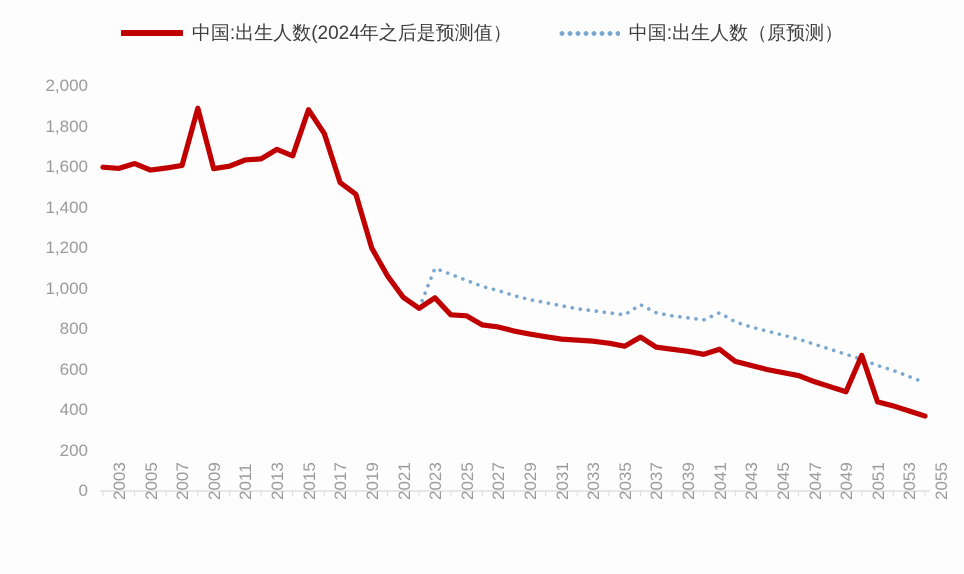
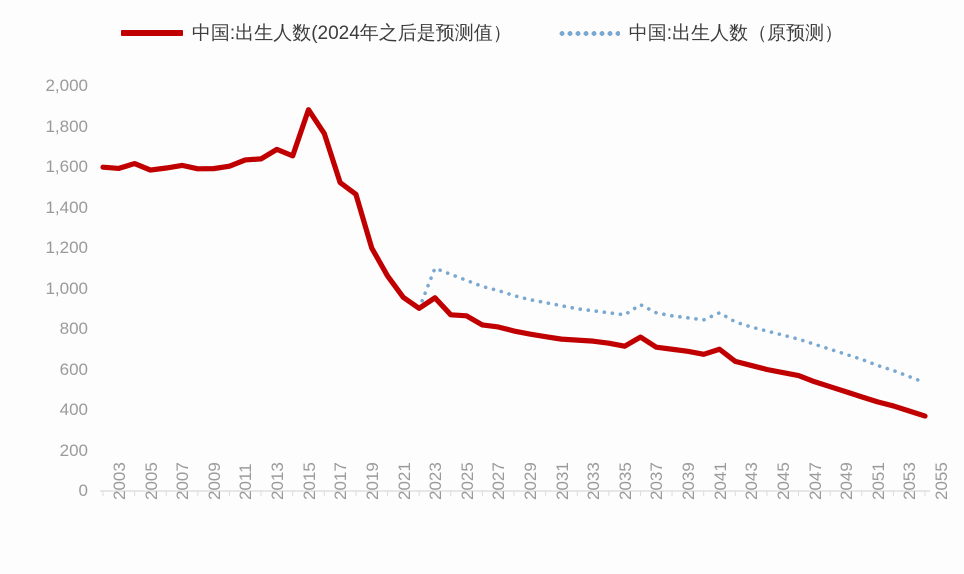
中国:出生人数(2024年之后是预测值）/2009: 1890 -> 1590
中国:出生人数(2024年之后是预测值）/2051: 670 -> 460
